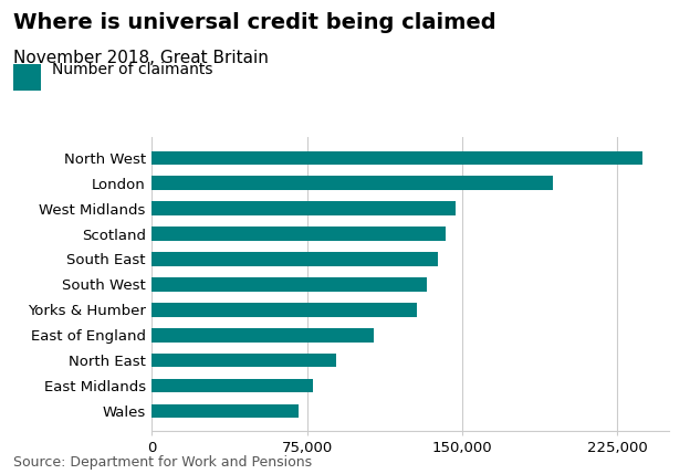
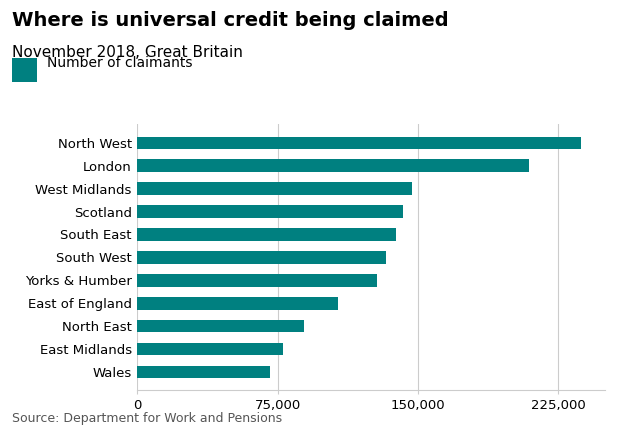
London: 194,000 -> 209,000
